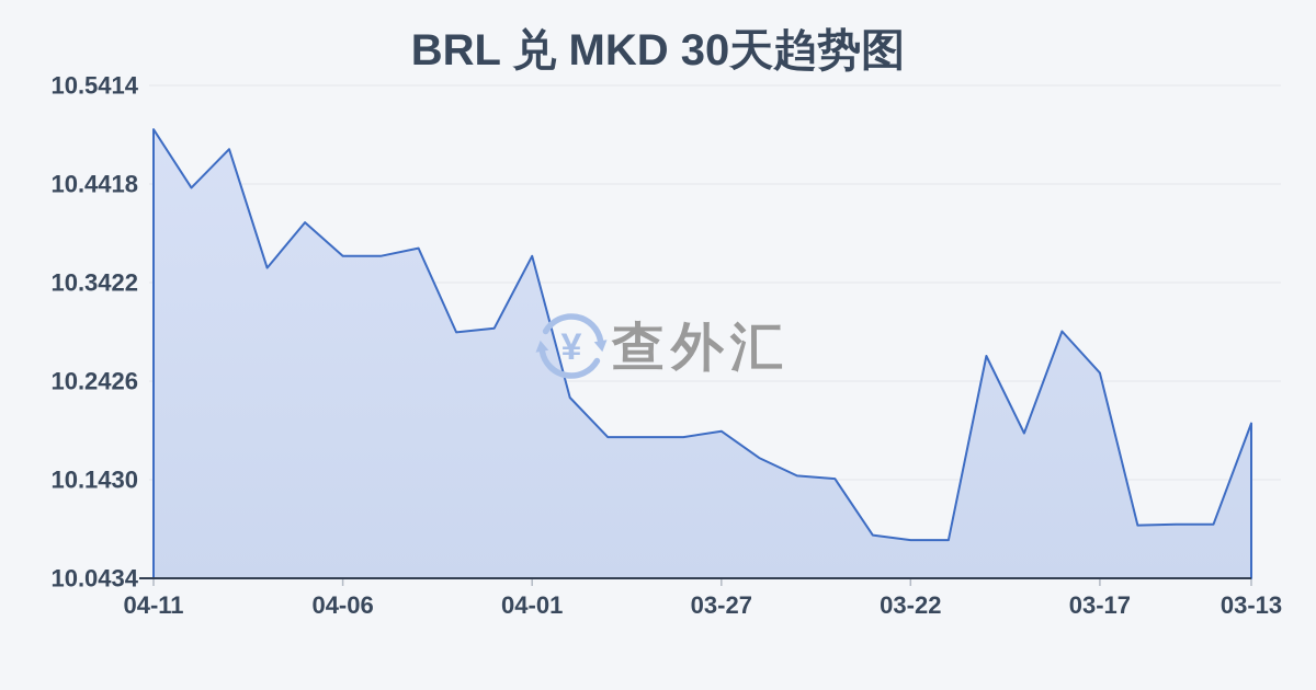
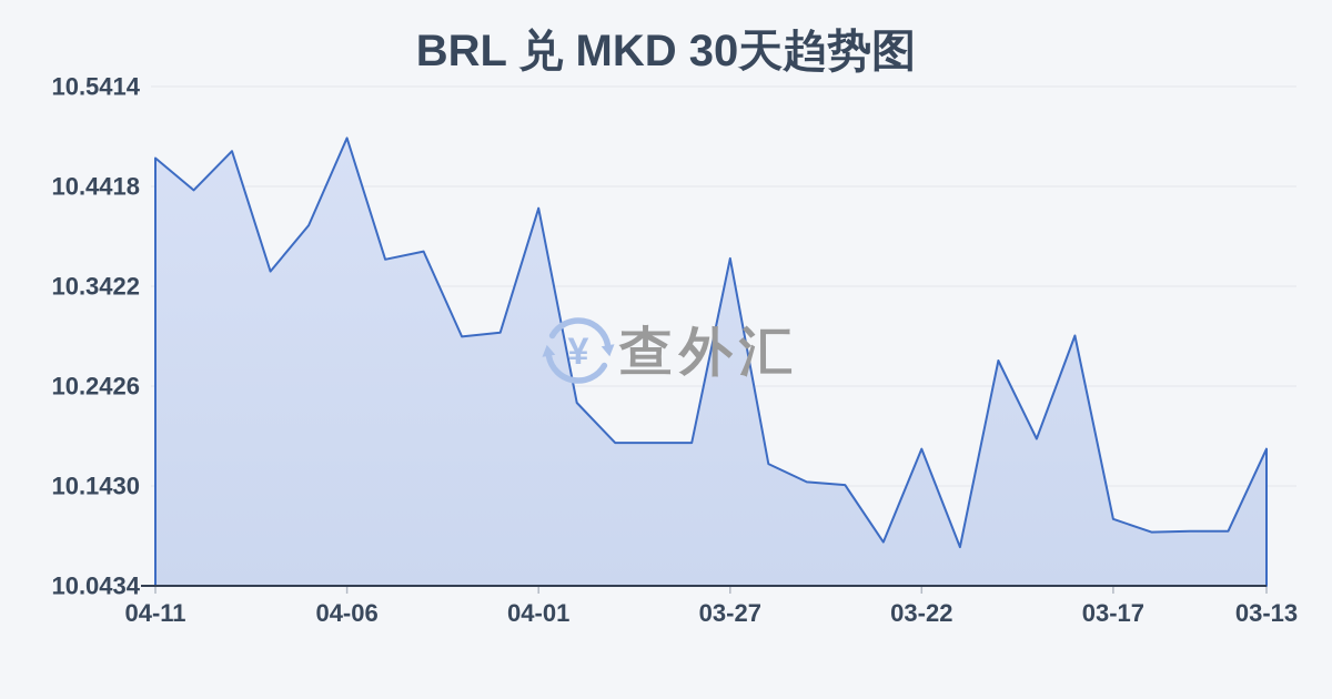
04-11: 10.50 -> 10.47
04-06: 10.37 -> 10.49
04-01: 10.37 -> 10.42
03-27: 10.19 -> 10.37
03-22: 10.08 -> 10.18
03-17: 10.25 -> 10.11
03-13: 10.20 -> 10.18
